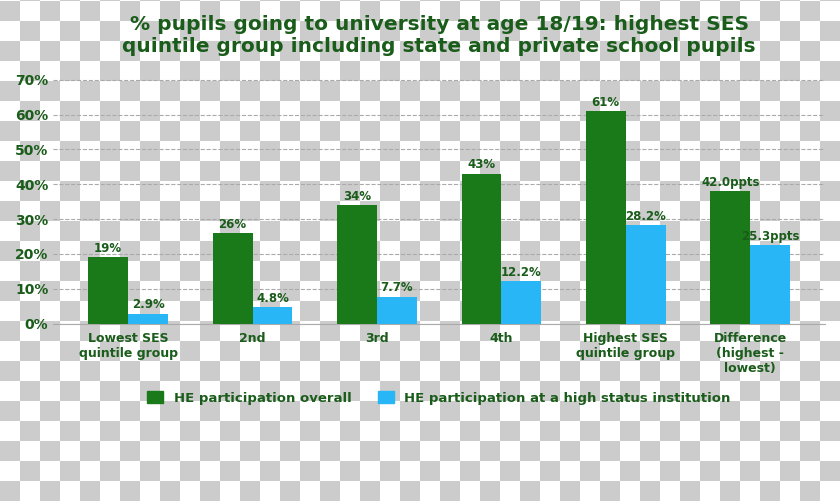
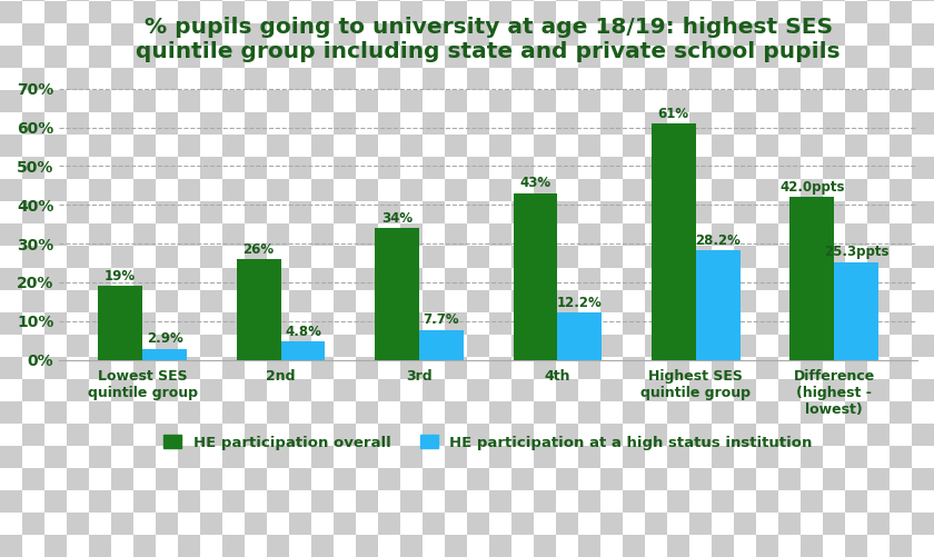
HE participation overall/Difference (highest - lowest): 38% -> 42%
HE participation at a high status institution/Difference (highest - lowest): 22.5% -> 25.3%
